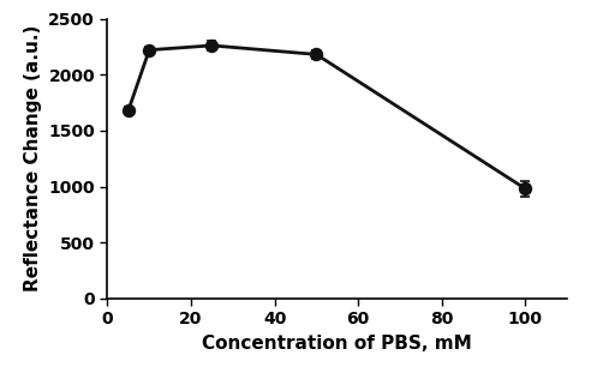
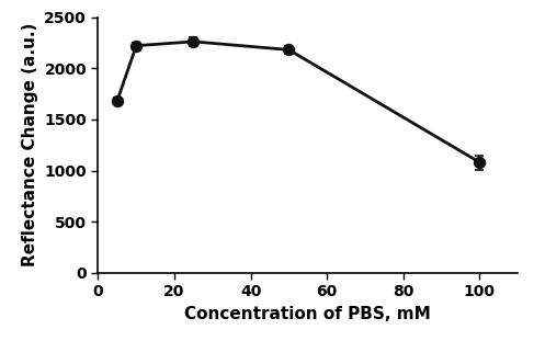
100: 980 -> 1080
